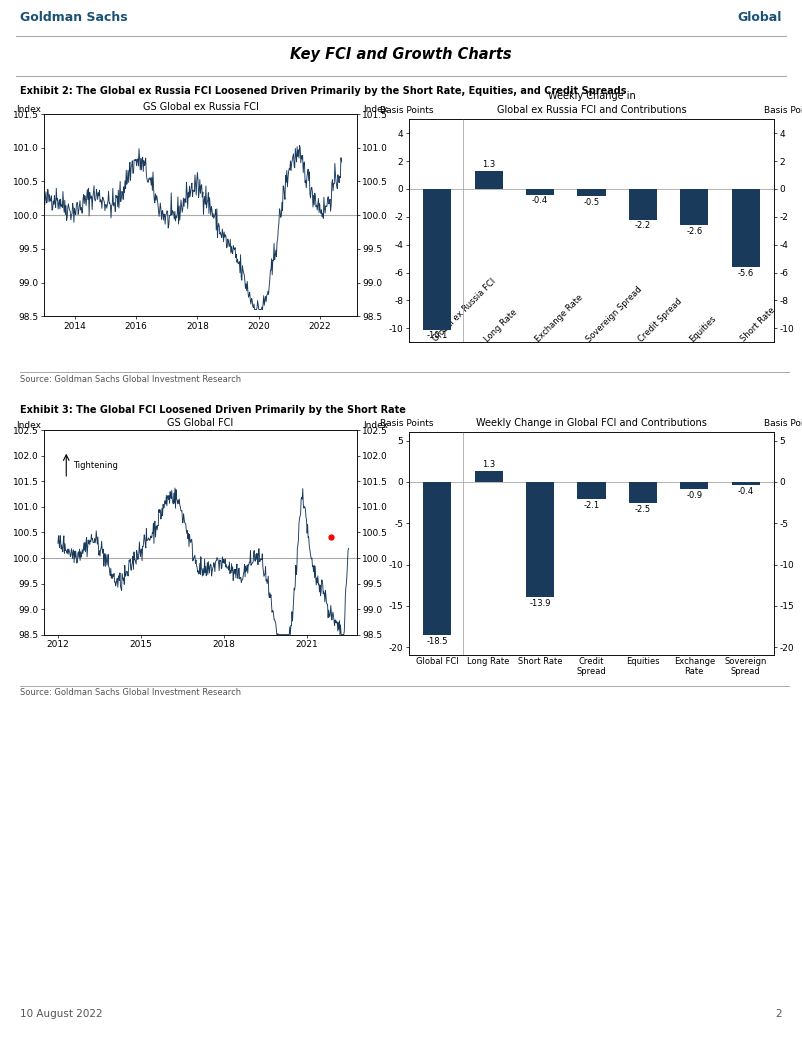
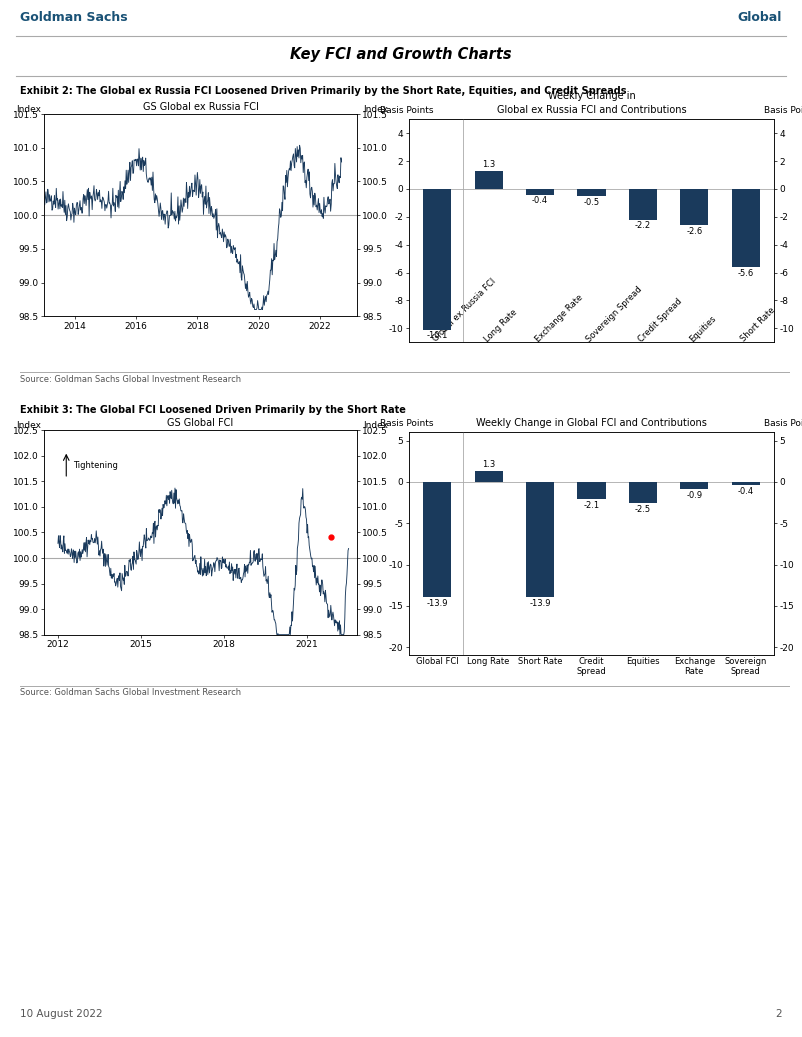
Global FCI: -18.5 -> -13.9
